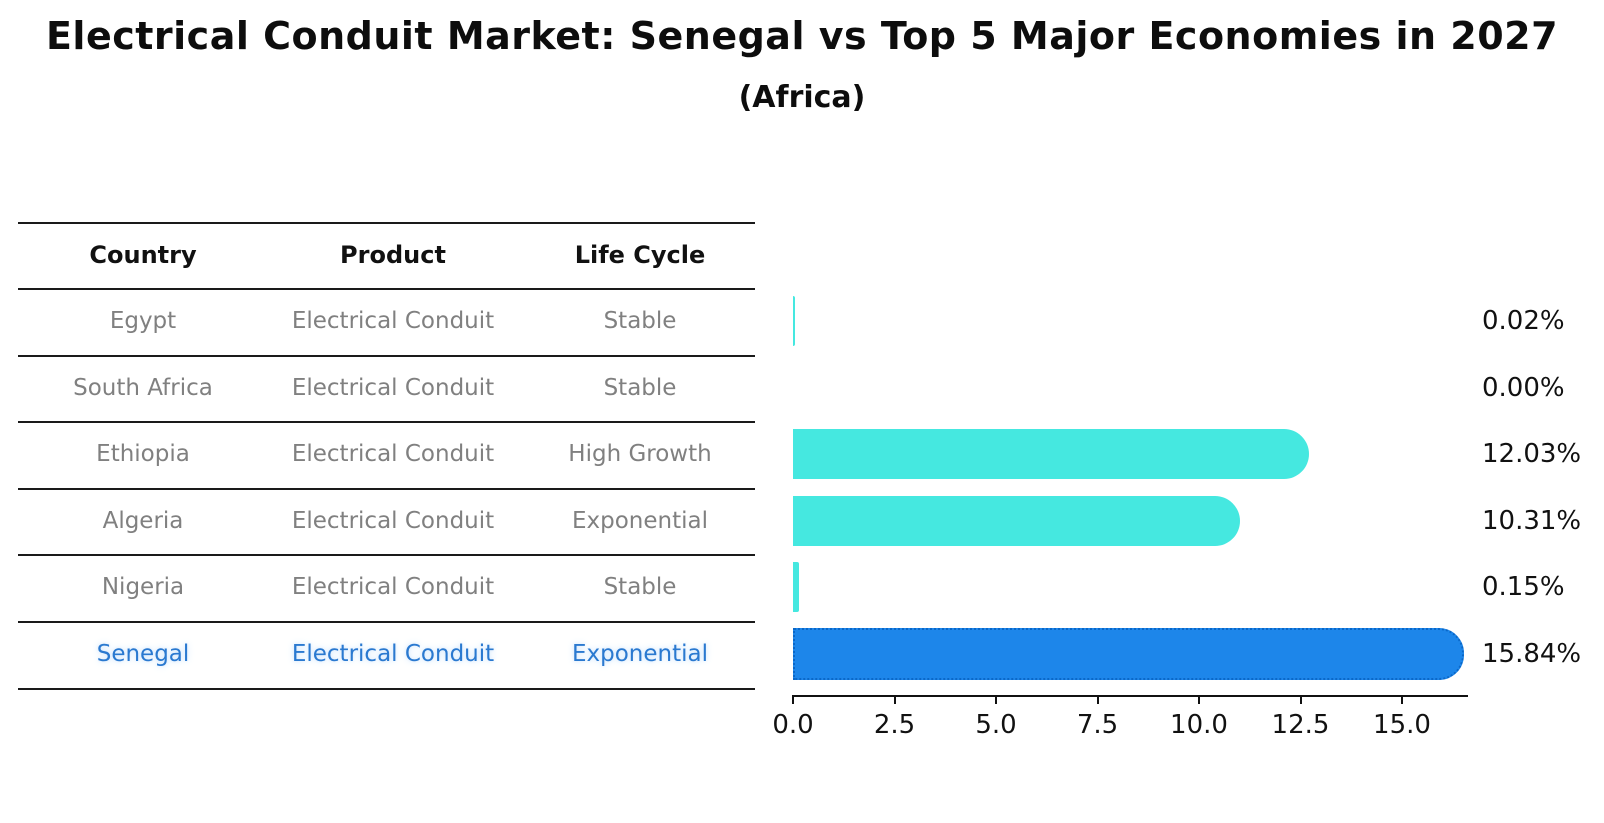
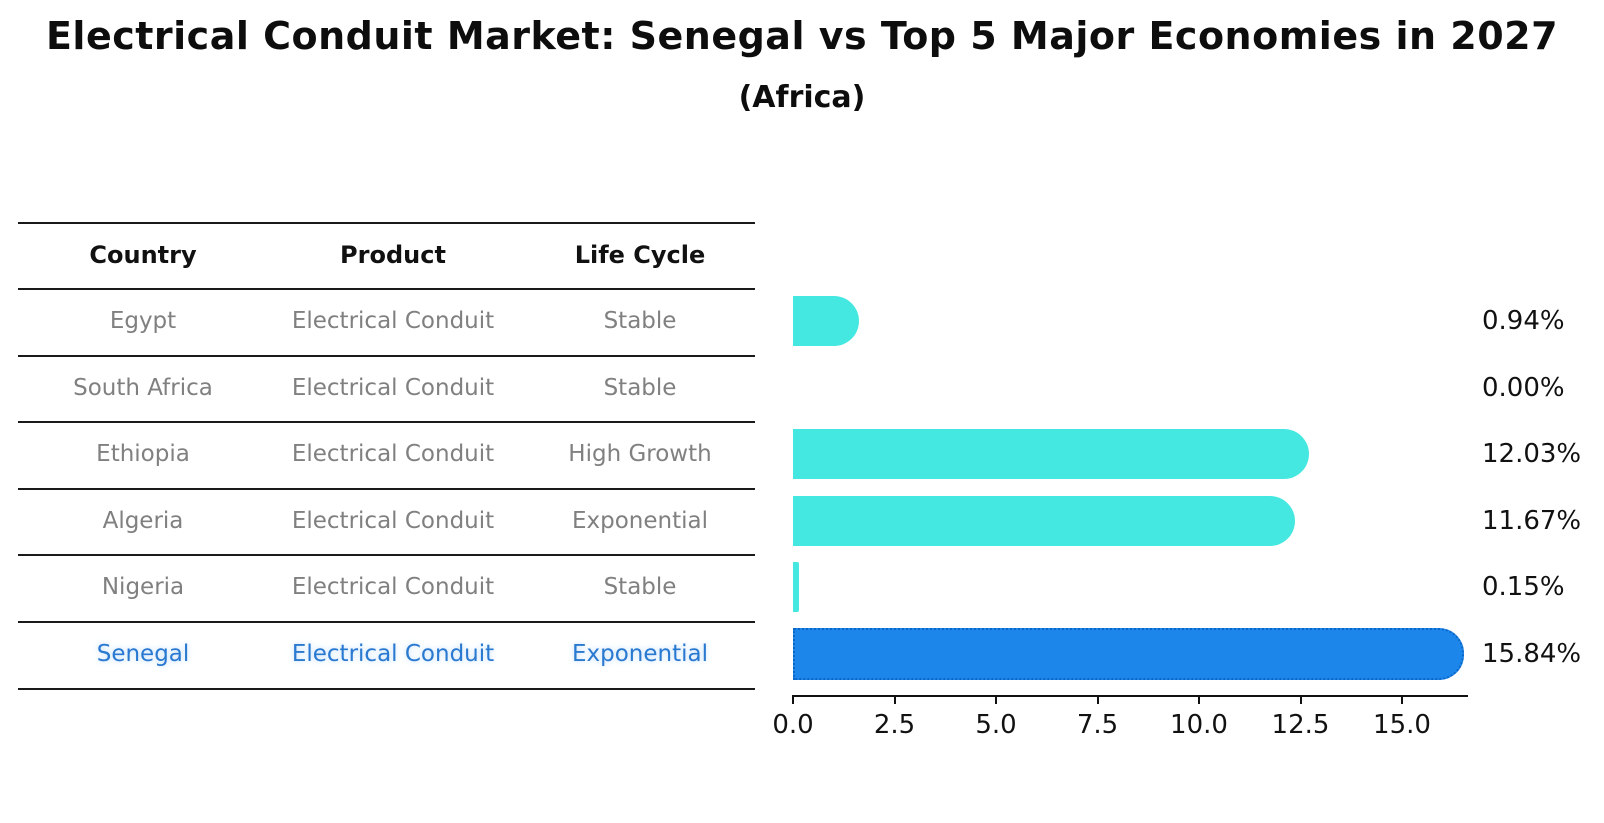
Egypt: 0.02% -> 0.94%
Algeria: 10.31% -> 11.67%
